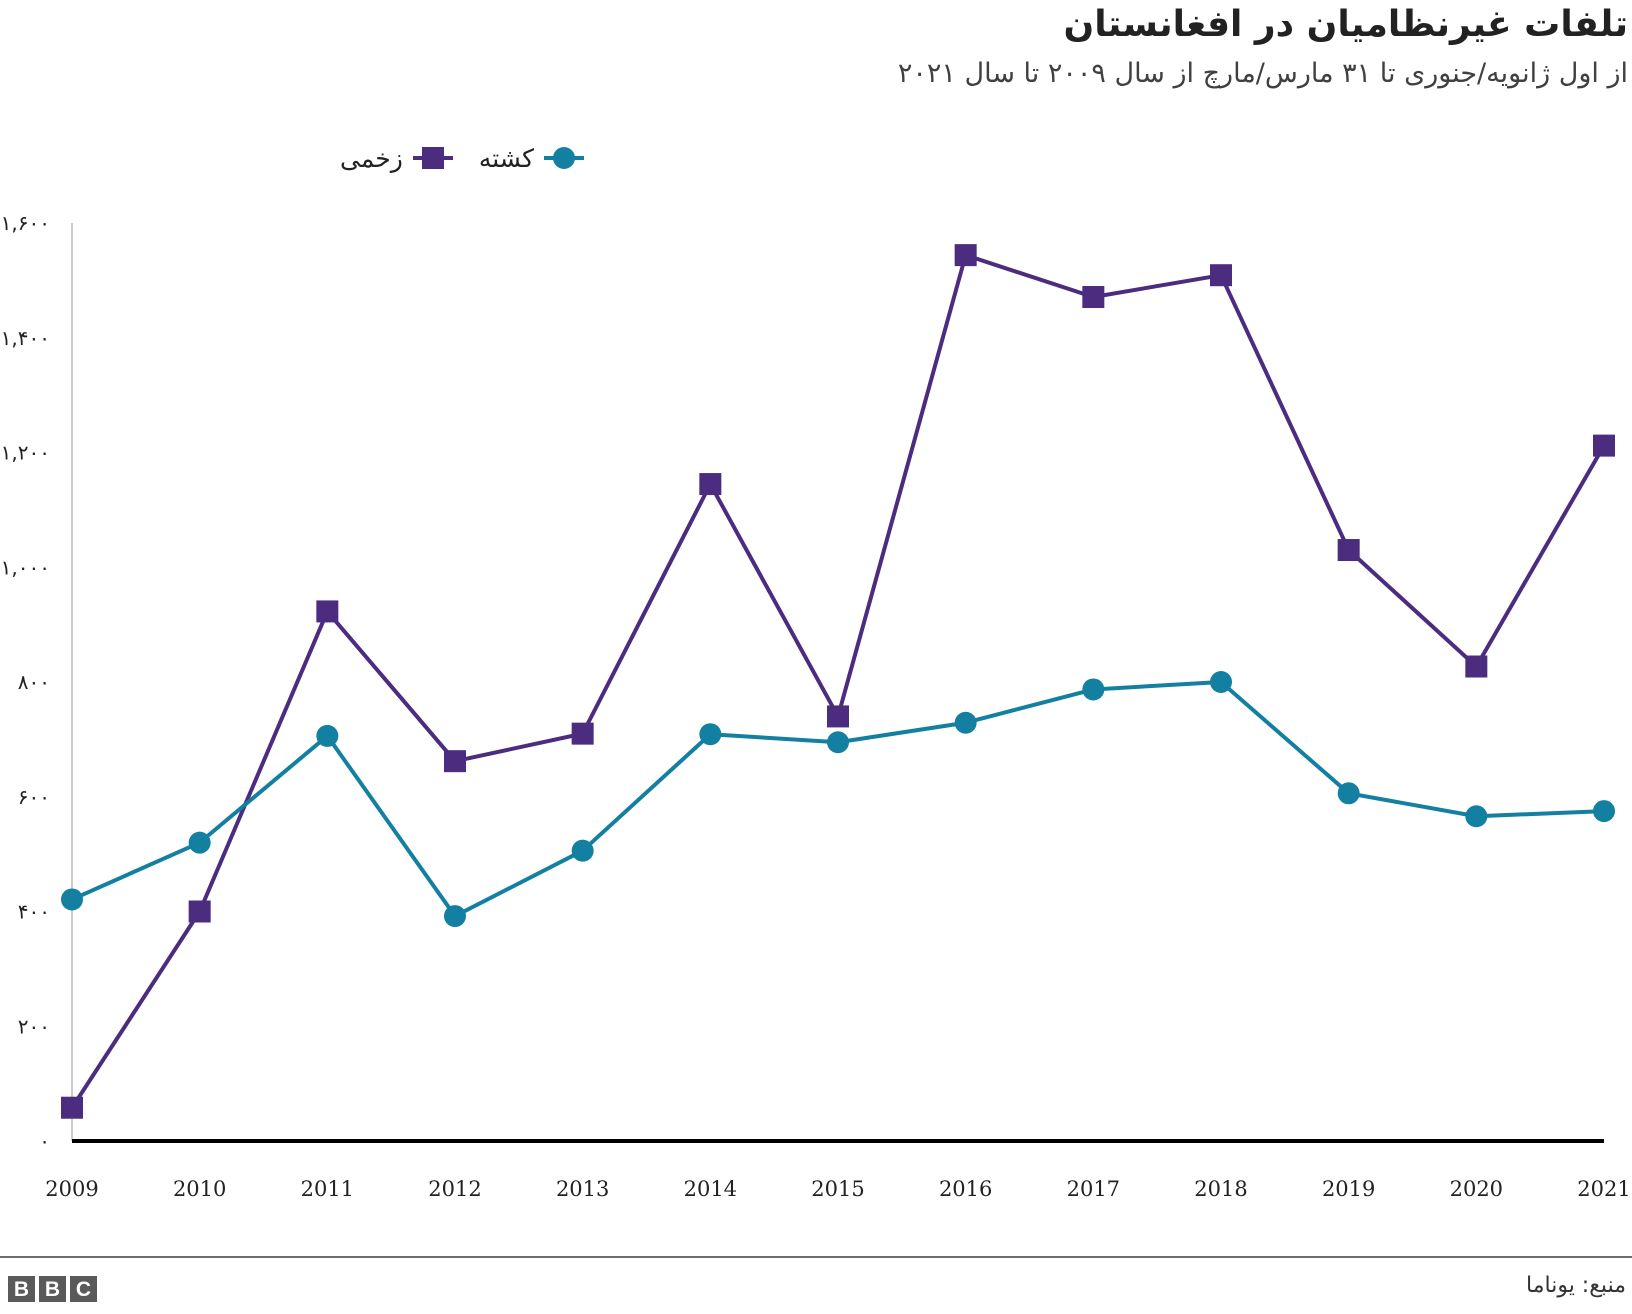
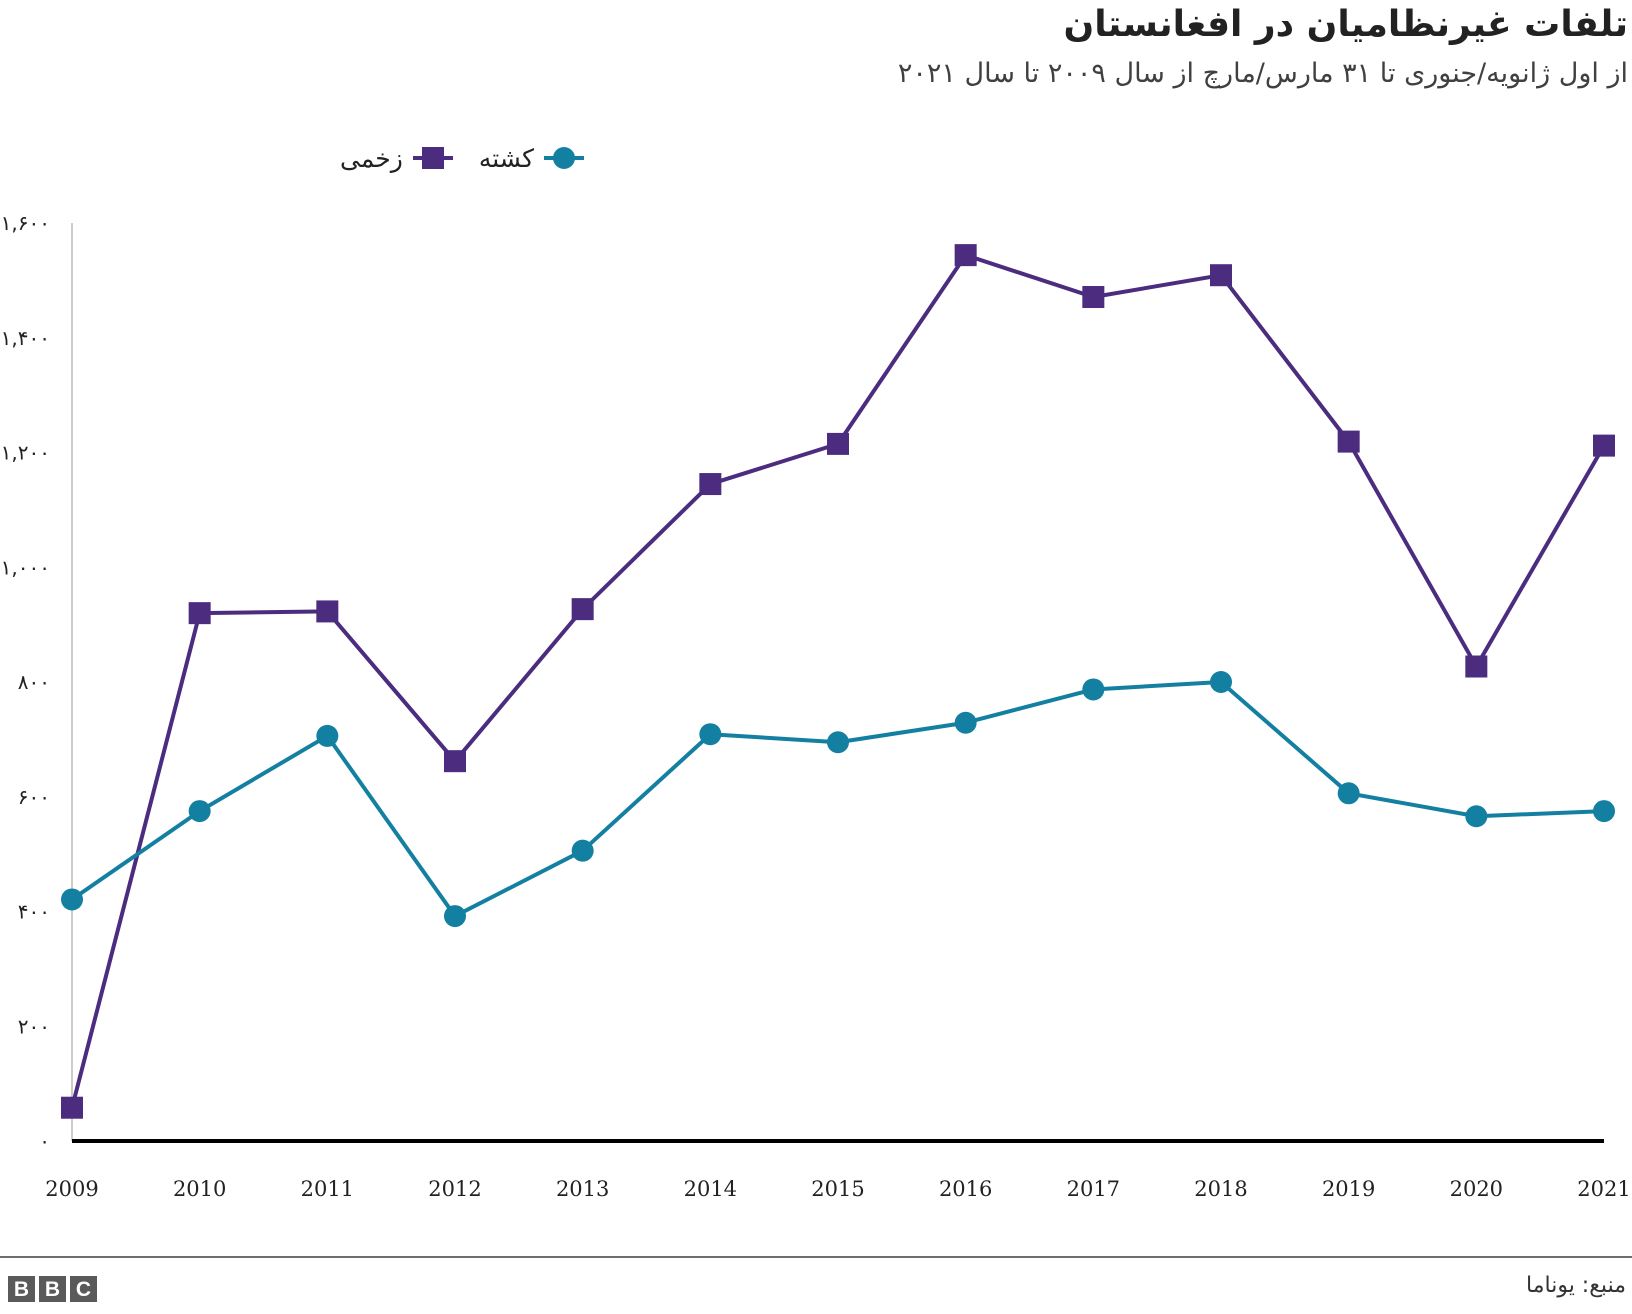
زخمی/2010: 400 -> 920
کشته/2010: 520 -> 580
زخمی/2013: 710 -> 930
زخمی/2015: 740 -> 1220
زخمی/2019: 1030 -> 1220
